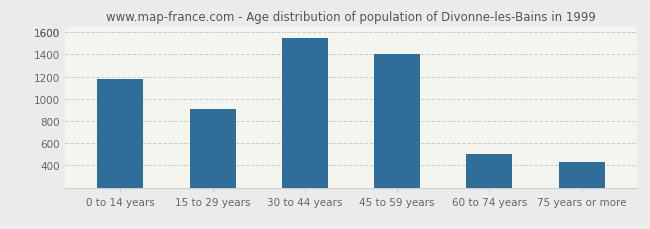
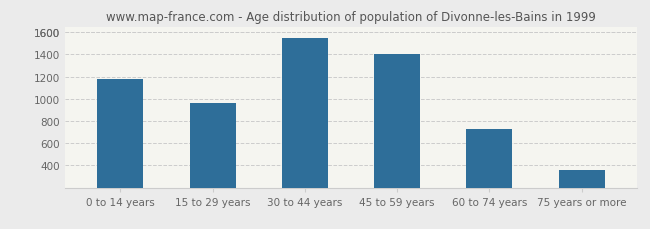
15 to 29 years: 910 -> 960
60 to 74 years: 500 -> 720
75 years or more: 430 -> 360
